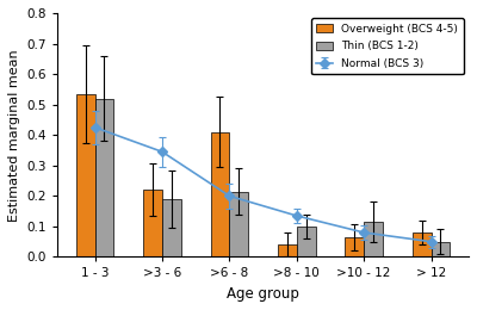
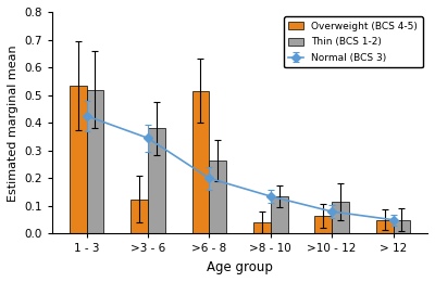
Overweight (BCS 4-5)/>3 - 6: 0.220 -> 0.125
Thin (BCS 1-2)/>3 - 6: 0.190 -> 0.380
Overweight (BCS 4-5)/>6 - 8: 0.410 -> 0.515
Thin (BCS 1-2)/>6 - 8: 0.215 -> 0.265
Thin (BCS 1-2)/>8 - 10: 0.100 -> 0.135
Overweight (BCS 4-5)/> 12: 0.080 -> 0.050
